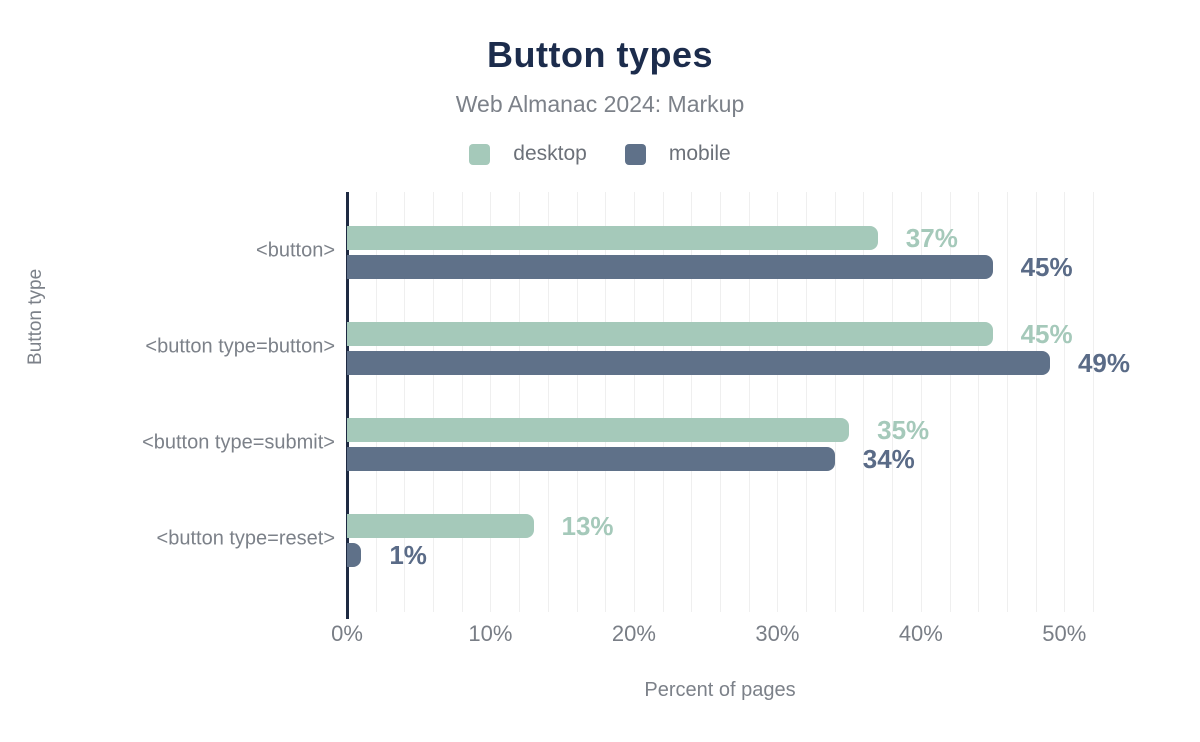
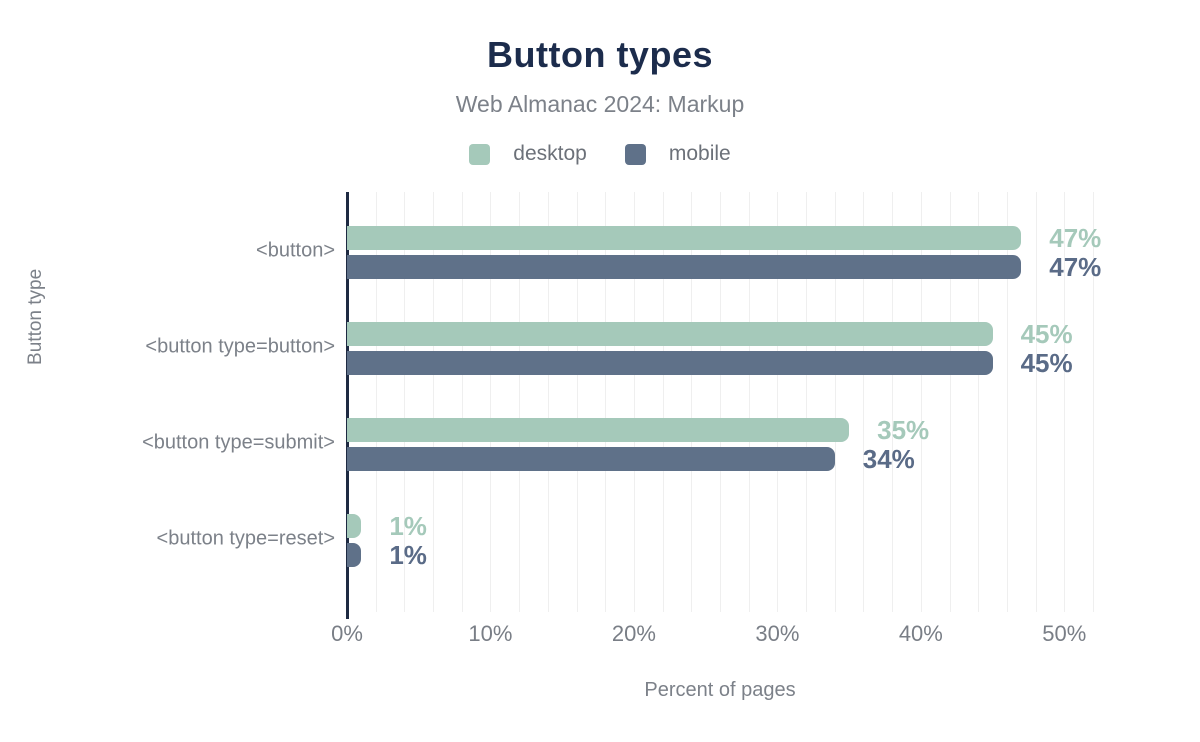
desktop/<button>: 37% -> 47%
mobile/<button>: 45% -> 47%
mobile/<button type=button>: 49% -> 45%
desktop/<button type=reset>: 13% -> 1%
